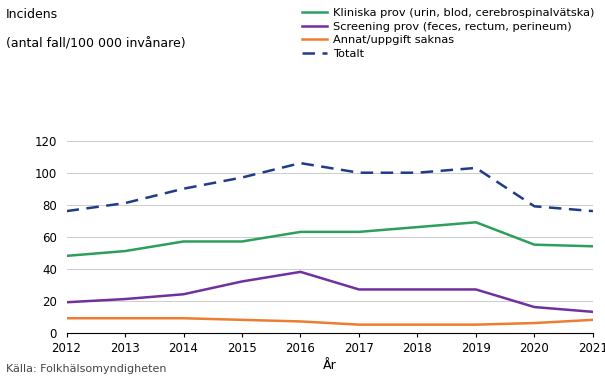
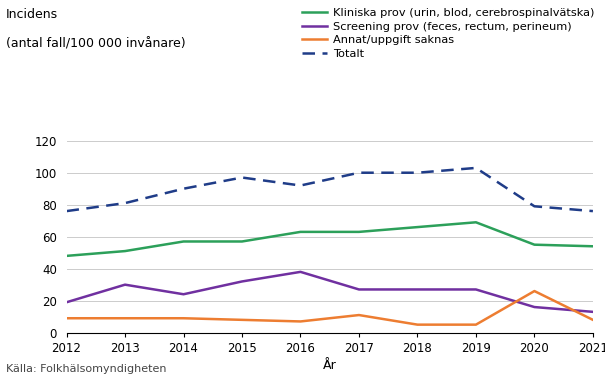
Screening prov (feces, rectum, perineum)/2013: 21 -> 30
Totalt/2016: 106 -> 92
Annat/uppgift saknas/2017: 5 -> 11
Annat/uppgift saknas/2020: 6 -> 26
